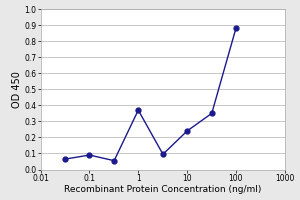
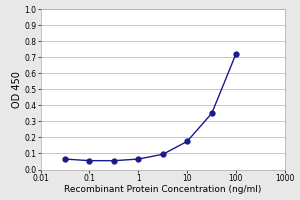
0.1: 0.09 -> 0.06
1: 0.37 -> 0.07
10: 0.24 -> 0.17
100: 0.88 -> 0.72
